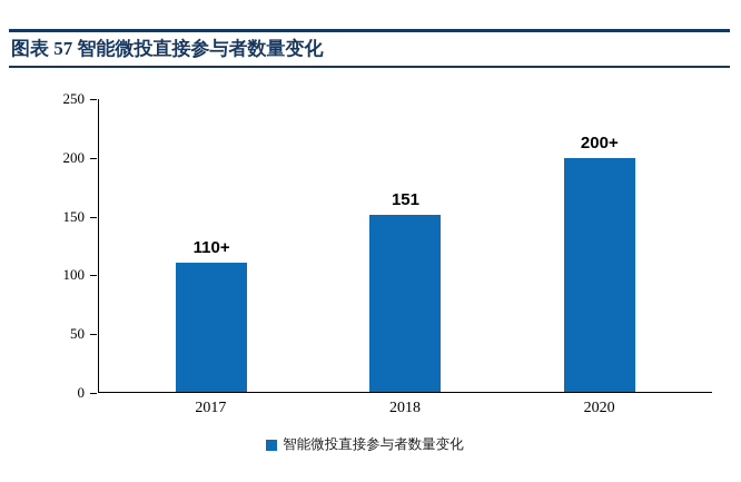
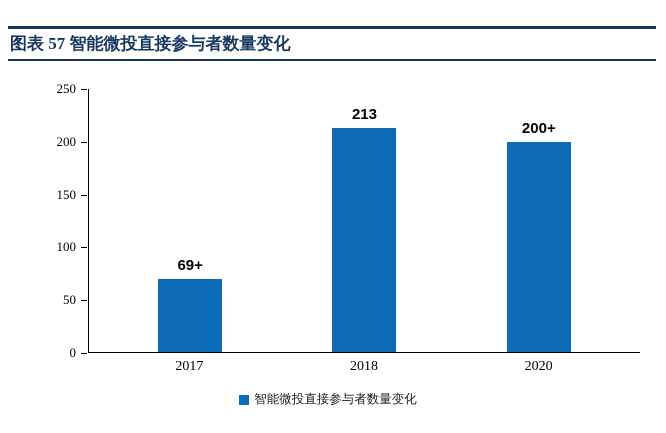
2017: 110 -> 69
2018: 151 -> 213
